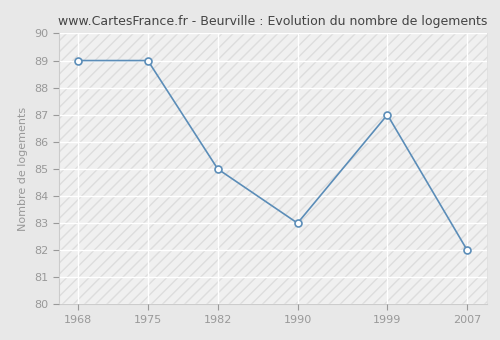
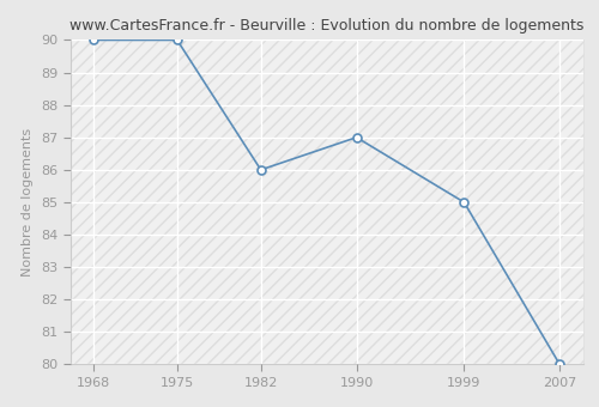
1968: 89 -> 90
1975: 89 -> 90
1982: 85 -> 86
1990: 83 -> 87
1999: 87 -> 85
2007: 82 -> 80
